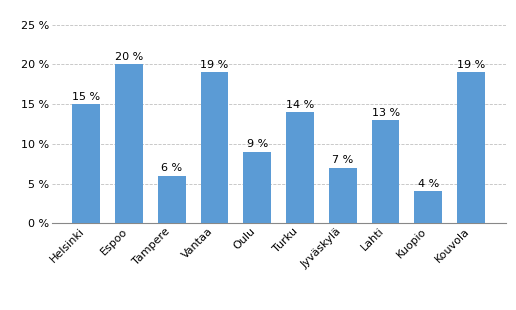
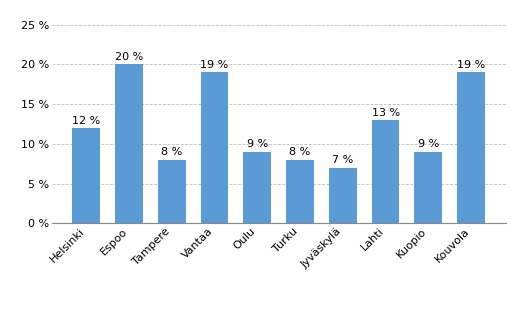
Helsinki: 15 -> 12
Tampere: 6 -> 8
Turku: 14 -> 8
Kuopio: 4 -> 9
